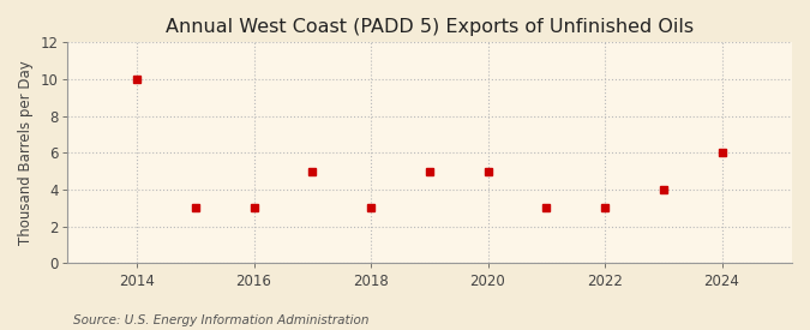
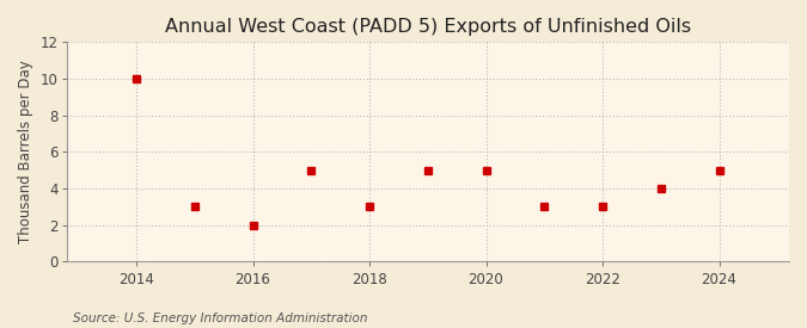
2016: 3 -> 2
2024: 6 -> 5
